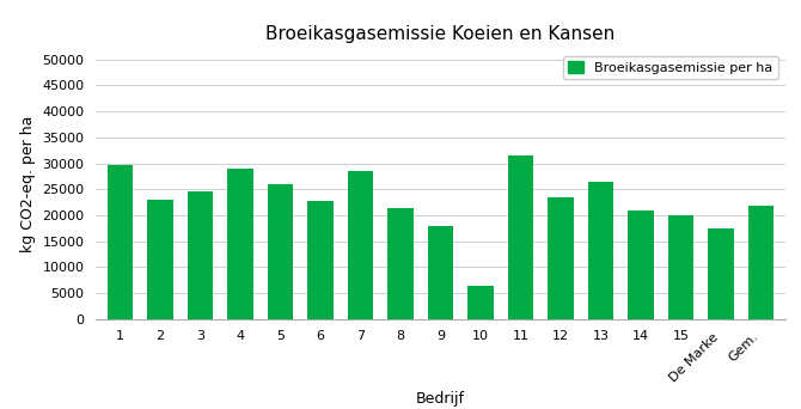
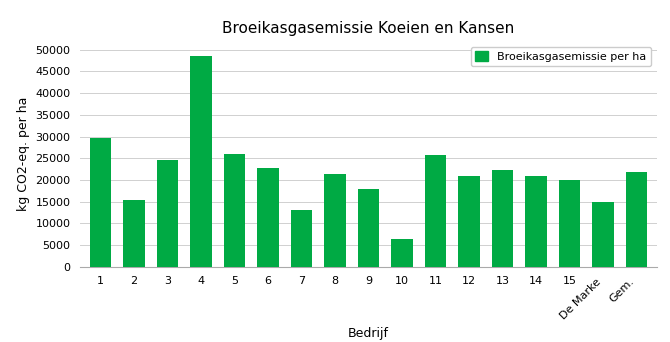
2: 23000 -> 15300
4: 29000 -> 48500
7: 28500 -> 13100
11: 31500 -> 25700
12: 23500 -> 21000
13: 26500 -> 22300
De Marke: 17500 -> 14900
